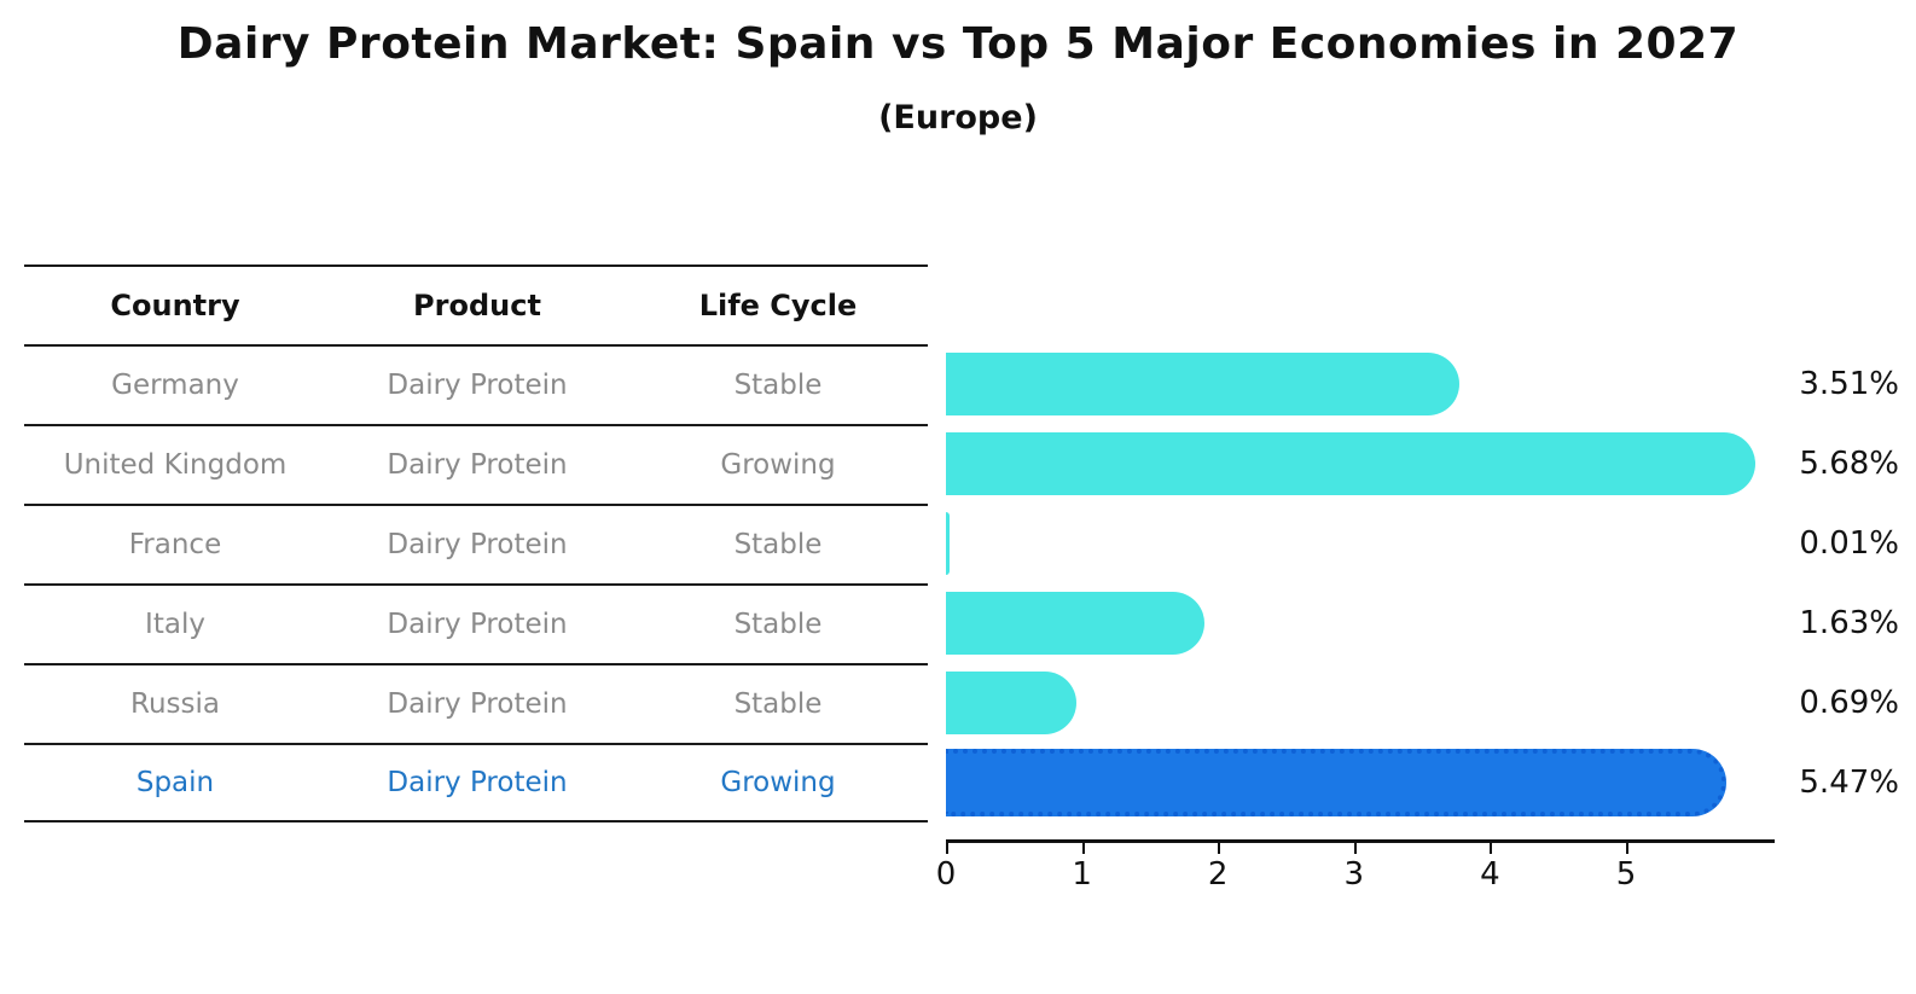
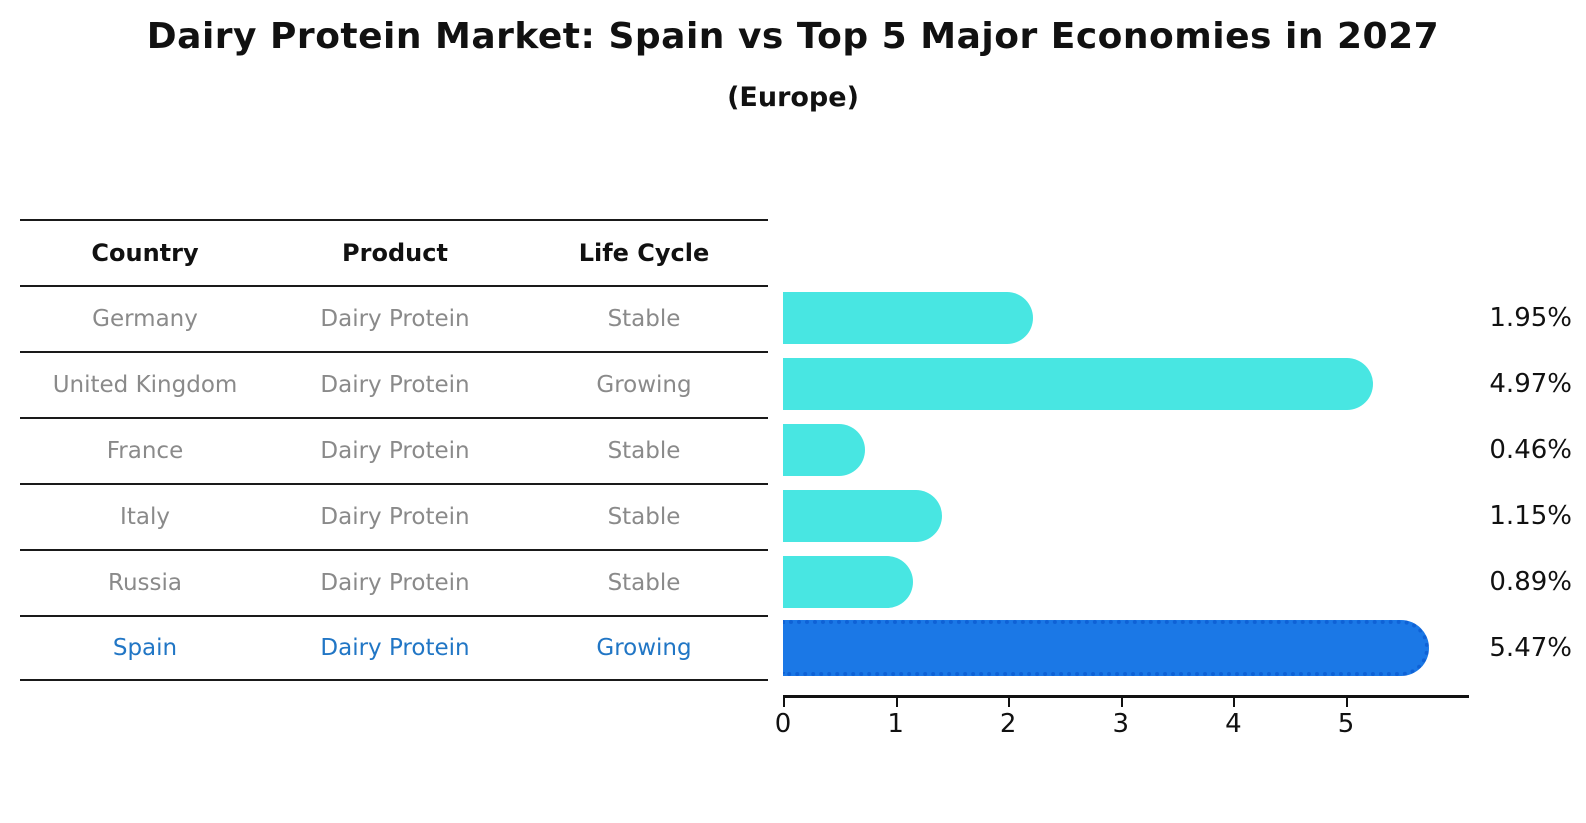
Germany: 3.51% -> 1.95%
United Kingdom: 5.68% -> 4.97%
France: 0.01% -> 0.46%
Italy: 1.63% -> 1.15%
Russia: 0.69% -> 0.89%
